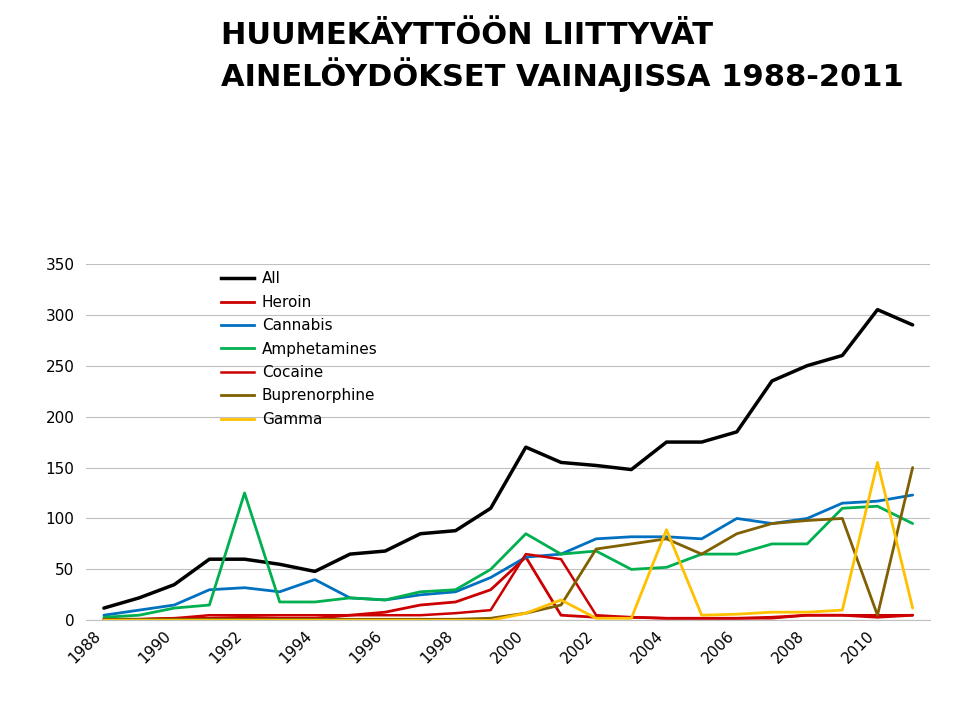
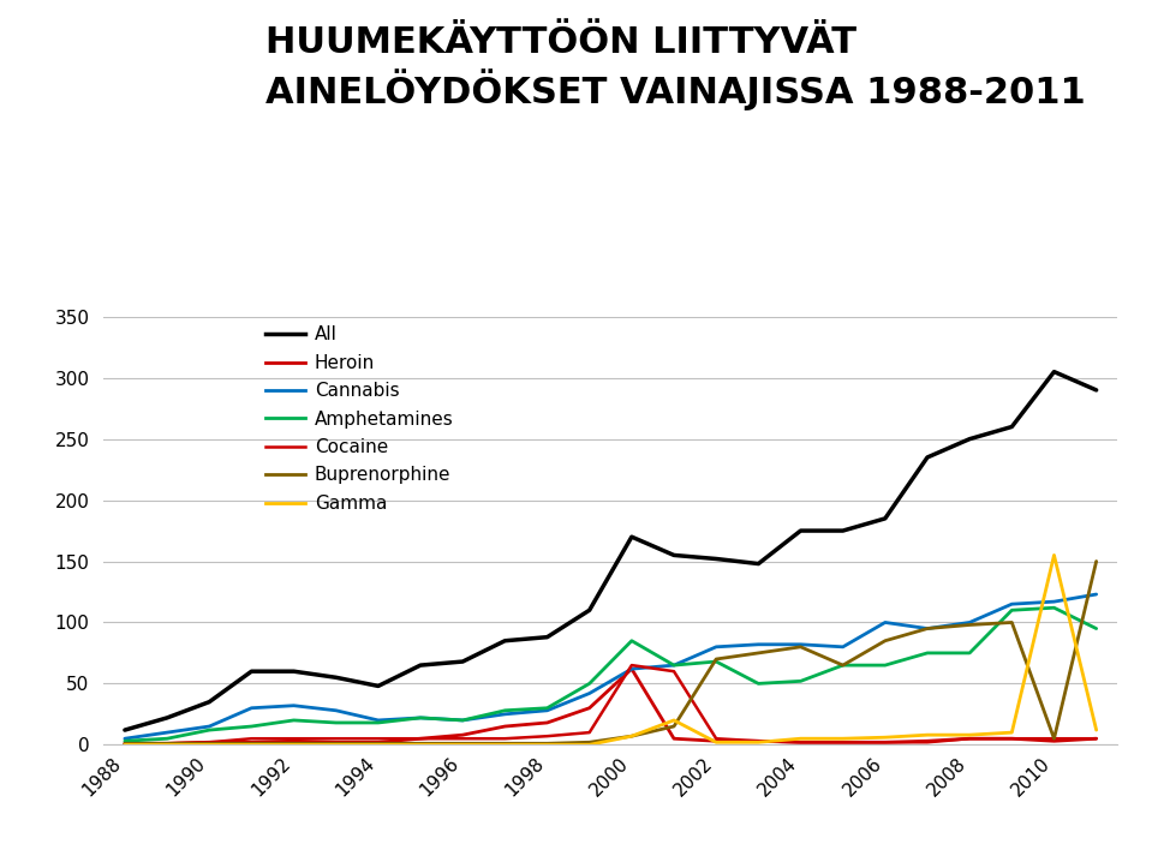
Amphetamines/1992: 125 -> 20
Cannabis/1994: 40 -> 20
Gamma/2004: 89 -> 5
